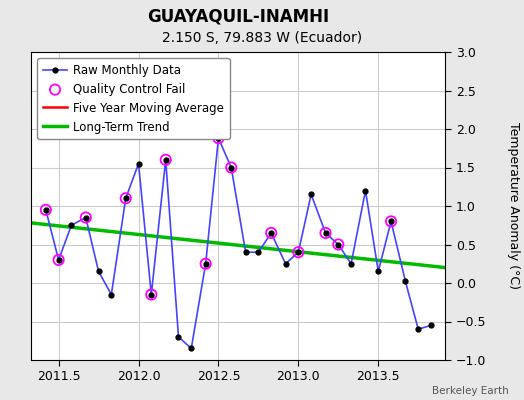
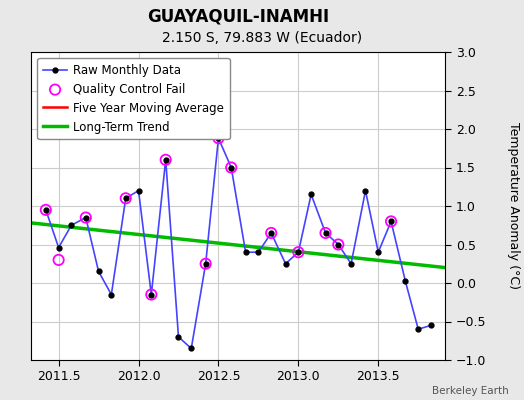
Raw Monthly Data/2011.5: 0.30 -> 0.46
Raw Monthly Data/2012.0: 1.55 -> 1.20
Raw Monthly Data/2013.5: 0.15 -> 0.40
